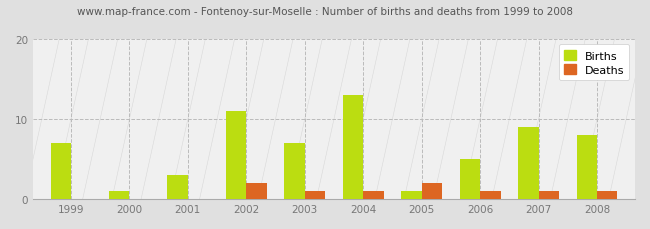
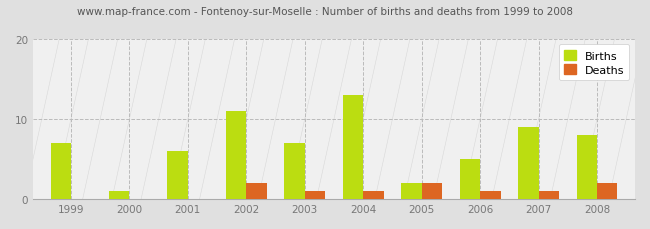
Births/2001: 3 -> 6
Births/2005: 1 -> 2
Deaths/2008: 1 -> 2
